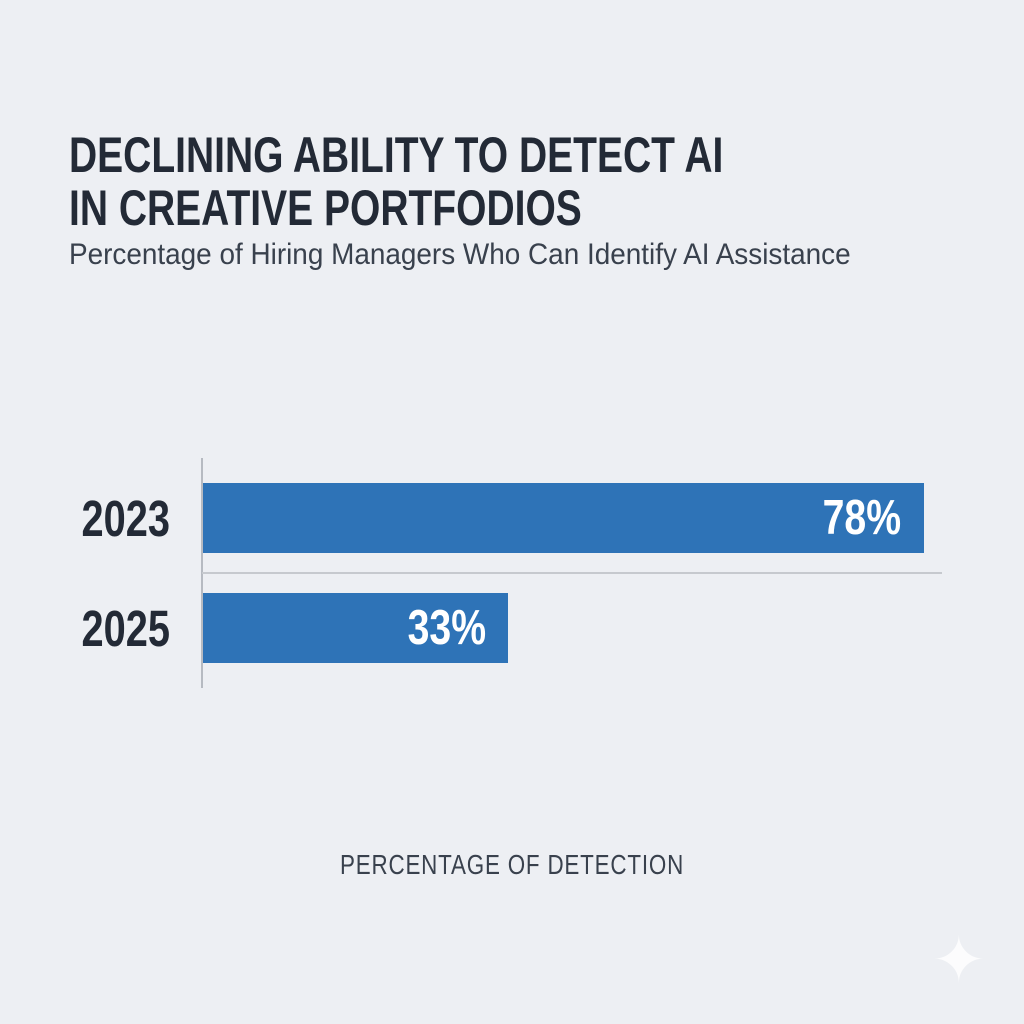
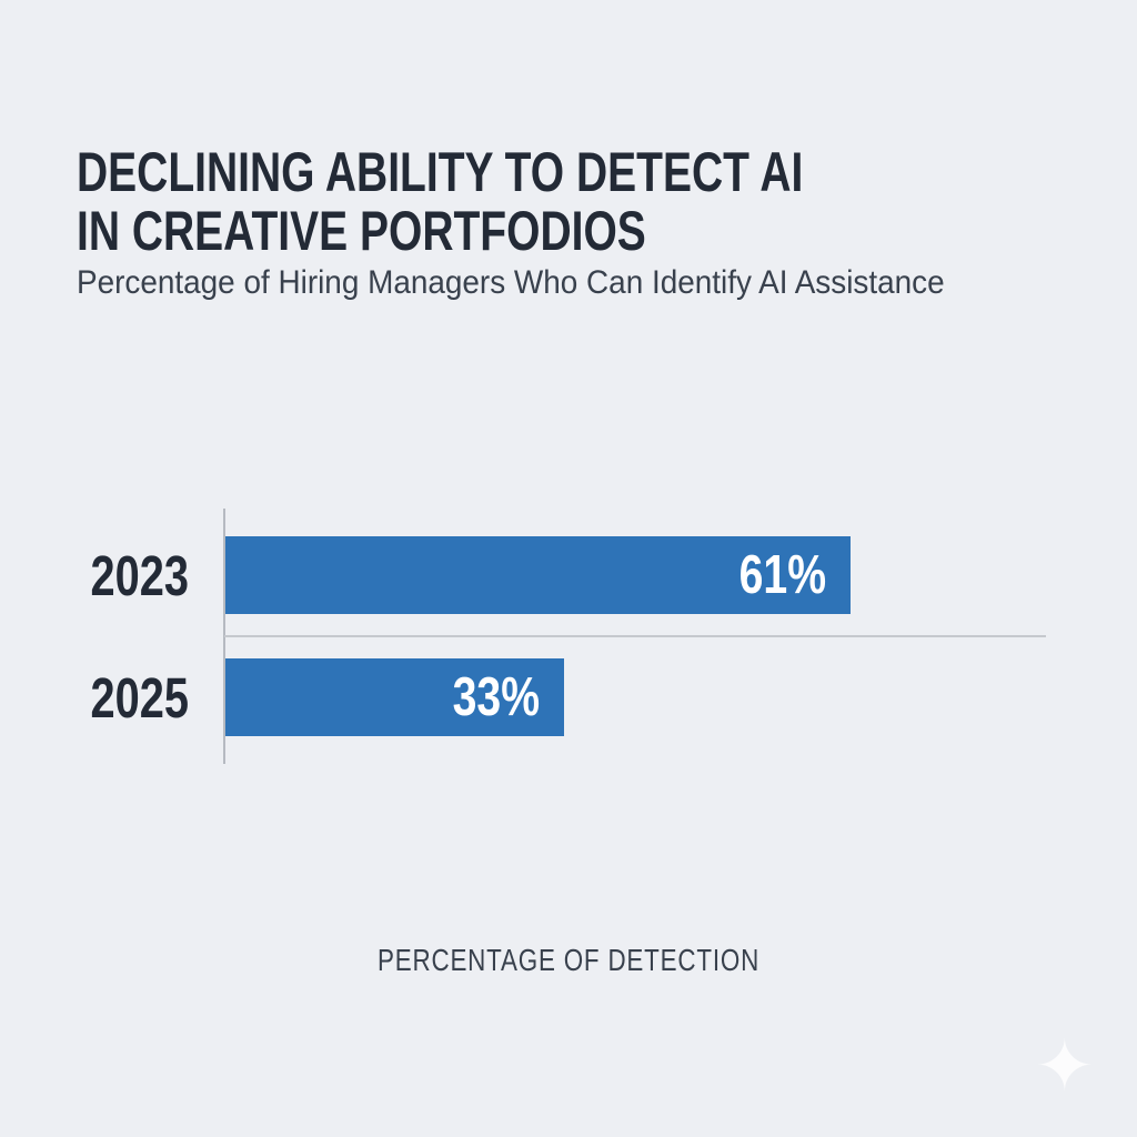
2023: 78% -> 61%
